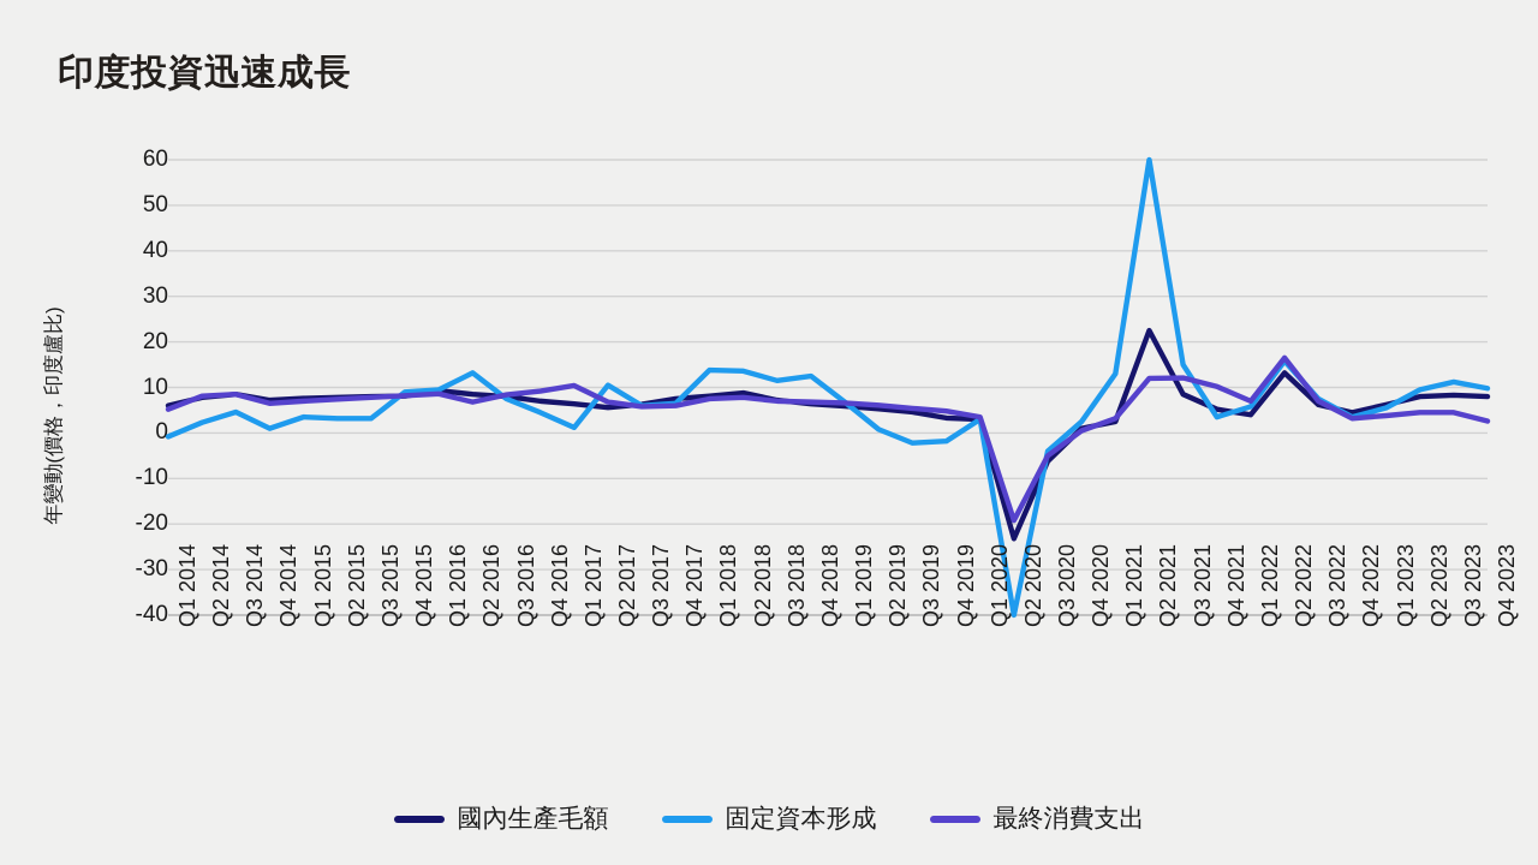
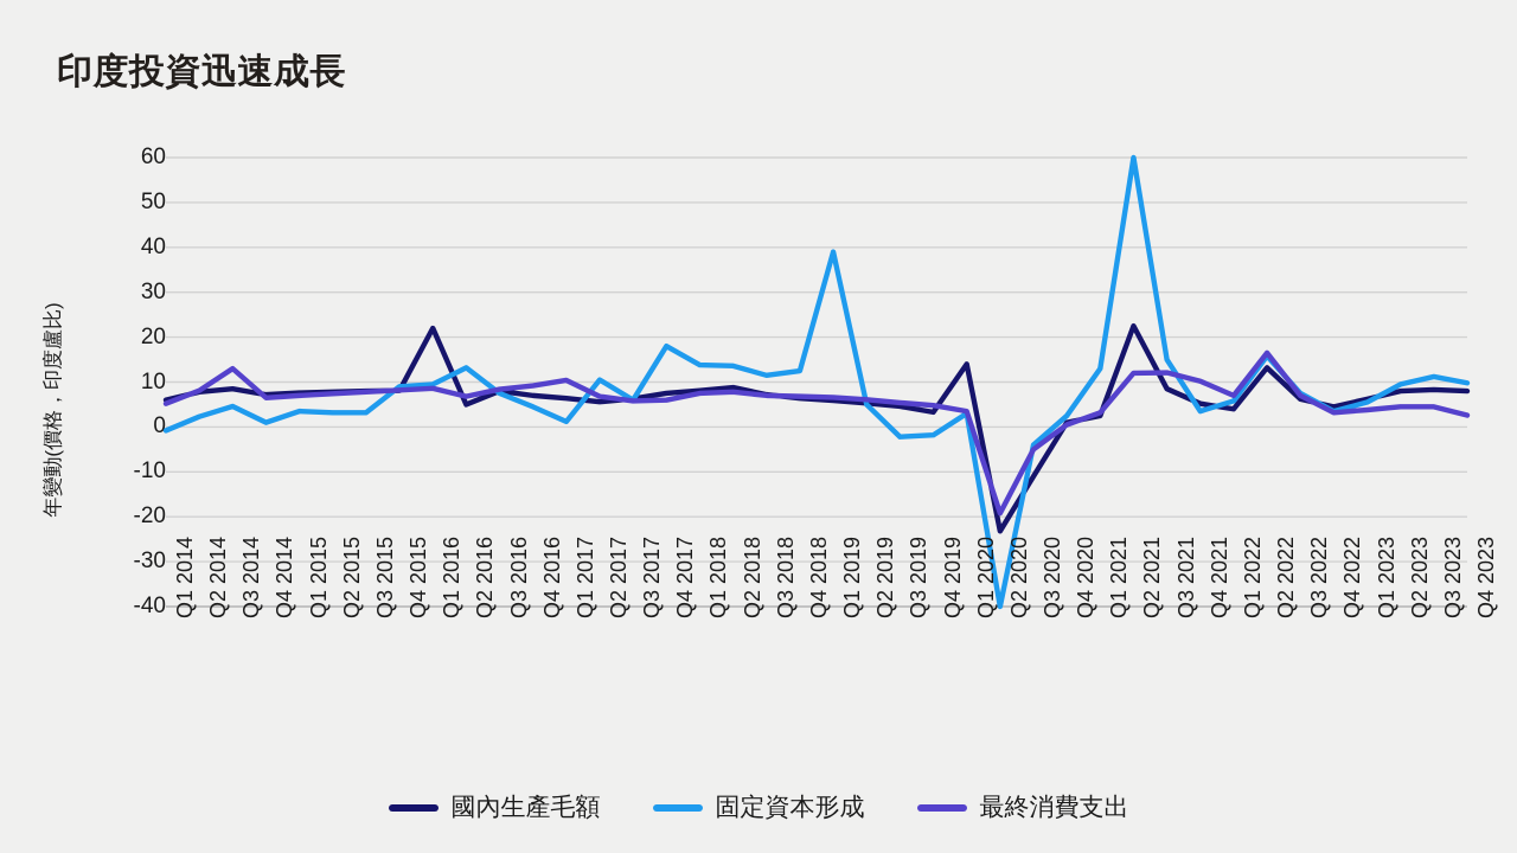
最終消費支出/Q3 2014: 8 -> 13
國內生產毛額/Q1 2016: 9 -> 22
國內生產毛額/Q2 2016: 8 -> 5
固定資本形成/Q4 2017: 6 -> 18
固定資本形成/Q1 2019: 7 -> 39
固定資本形成/Q2 2019: 1 -> 5
國內生產毛額/Q1 2020: 3 -> 14
國內生產毛額/Q3 2020: -6 -> -11
